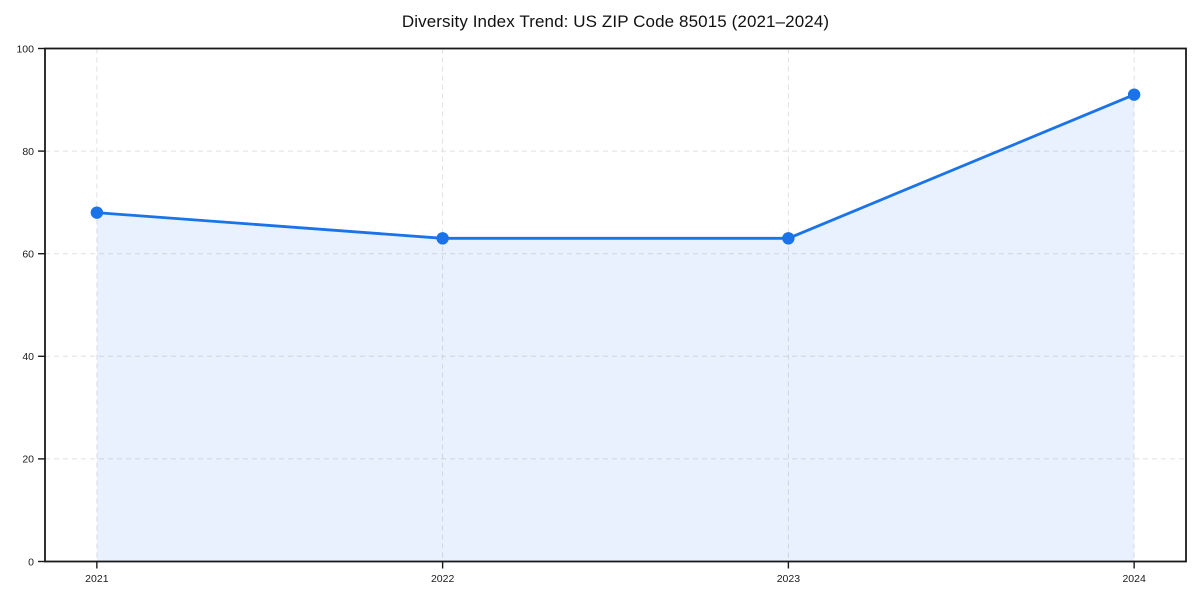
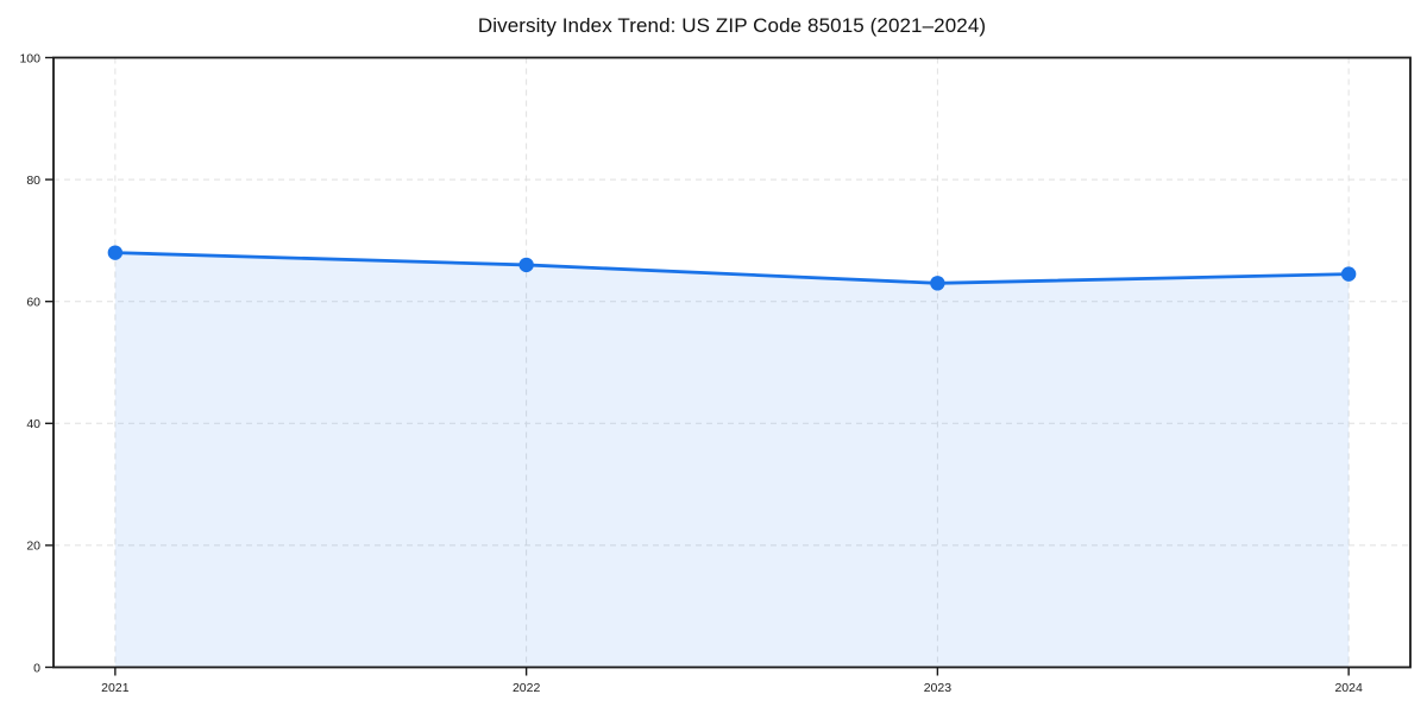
2022: 63 -> 66
2024: 91 -> 64
